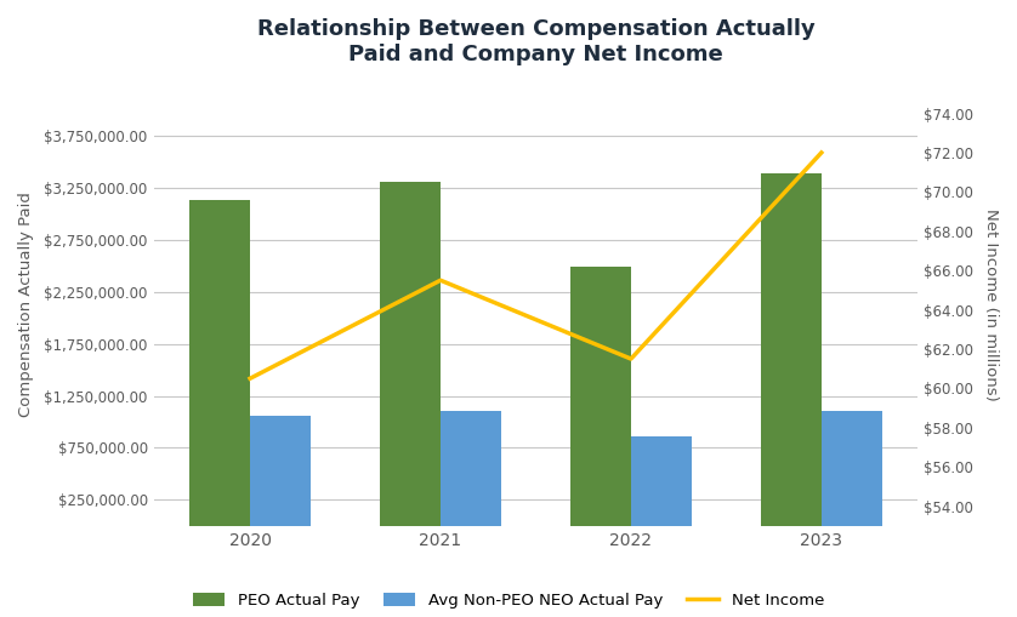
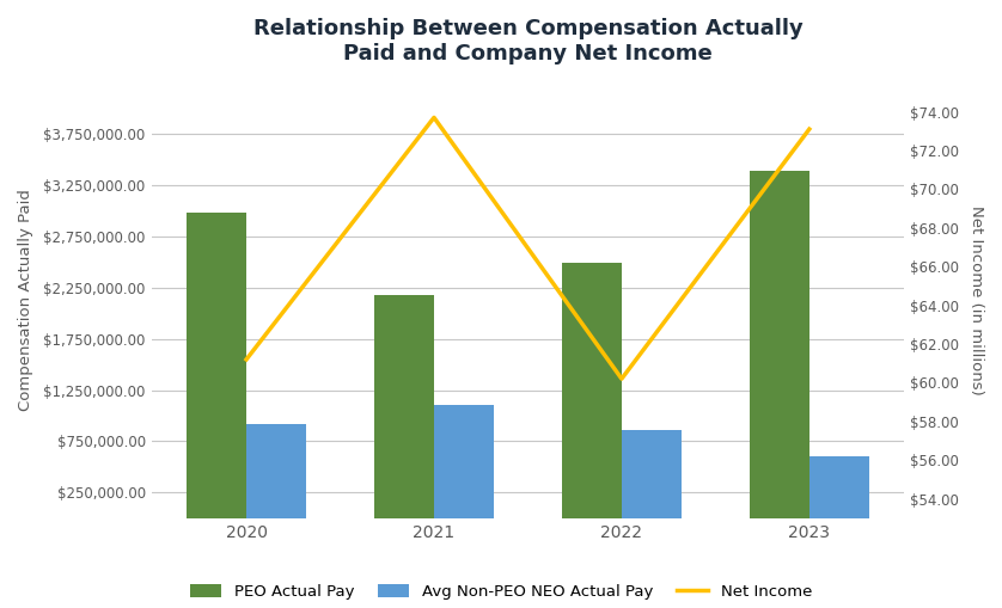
PEO Actual Pay/2020: $3,130,000 -> $2,980,000
Net Income/2020: $60.5 -> $61.2
Avg Non-PEO NEO Actual Pay/2020: $1,060,000 -> $920,000
PEO Actual Pay/2021: $3,310,000 -> $2,180,000
Net Income/2021: $65.5 -> $73.7
Net Income/2022: $61.5 -> $60.2
Net Income/2023: $72.0 -> $73.1
Avg Non-PEO NEO Actual Pay/2023: $1,100,000 -> $600,000
